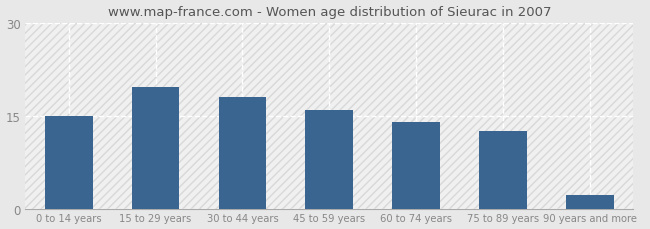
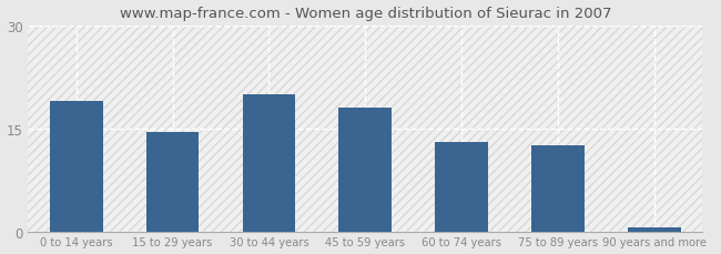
0 to 14 years: 15.0 -> 19.0
15 to 29 years: 19.6 -> 14.5
30 to 44 years: 18.0 -> 20.0
45 to 59 years: 16.0 -> 18.0
60 to 74 years: 14.0 -> 13.0
90 years and more: 2.2 -> 0.5
